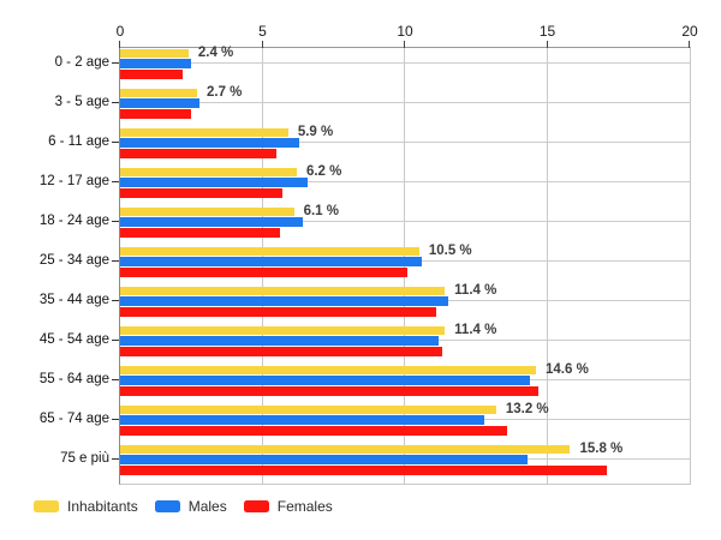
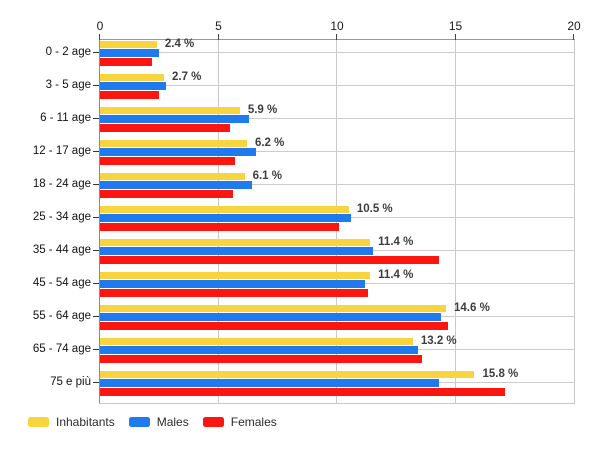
Females/35 - 44 age: 11.1 -> 14.3
Males/65 - 74 age: 12.8 -> 13.4
